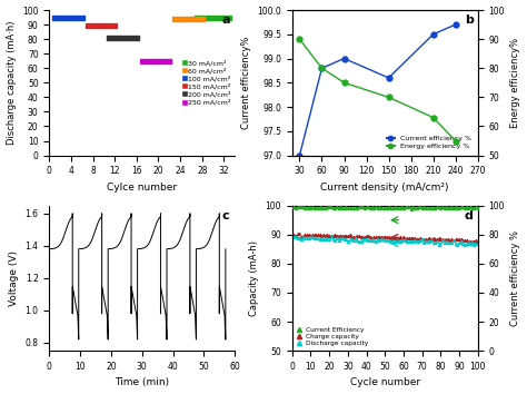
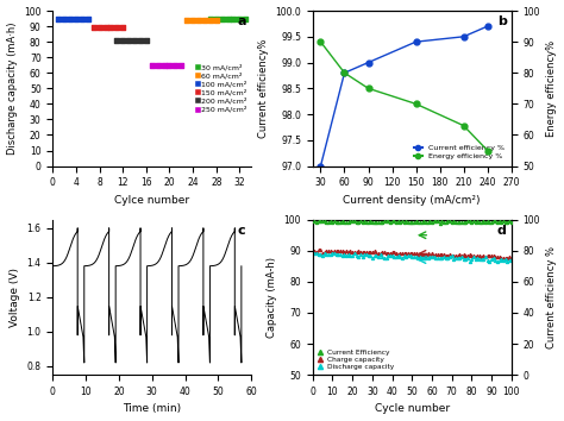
Current efficiency %/150: 98.6 -> 99.4
